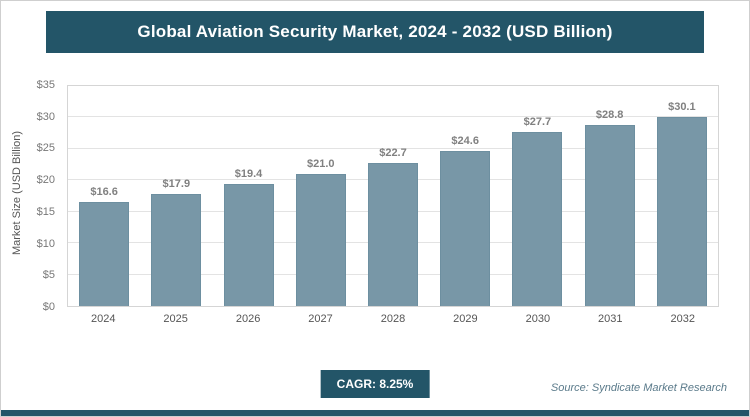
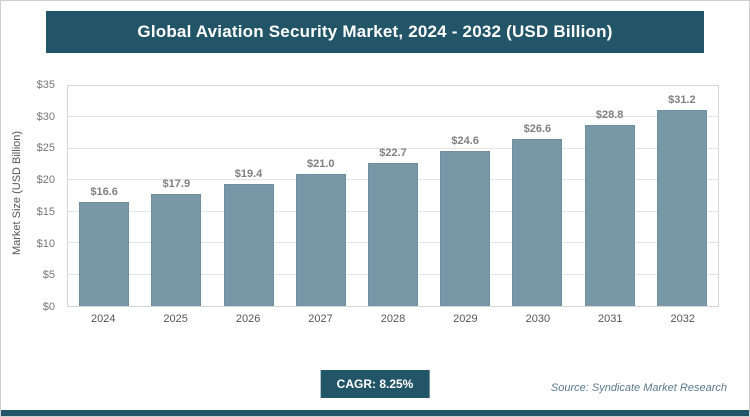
2030: $27.7 -> $26.6
2032: $30.1 -> $31.2
